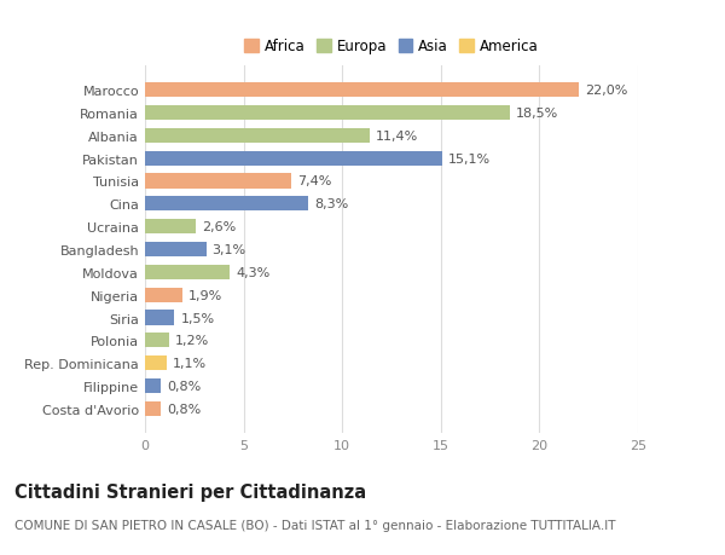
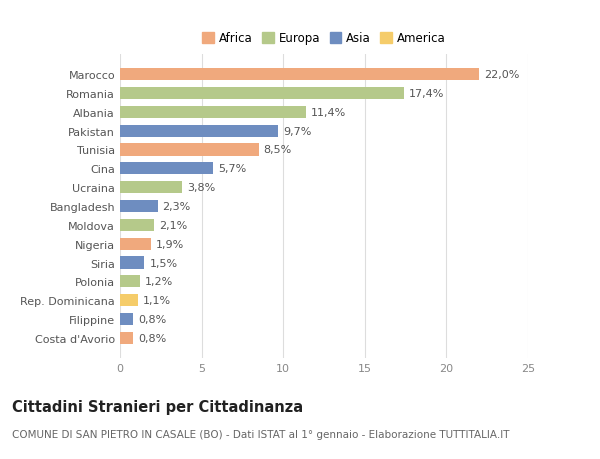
Romania: 18,5% -> 17,4%
Pakistan: 15,1% -> 9,7%
Tunisia: 7,4% -> 8,5%
Cina: 8,3% -> 5,7%
Ucraina: 2,6% -> 3,8%
Bangladesh: 3,1% -> 2,3%
Moldova: 4,3% -> 2,1%
